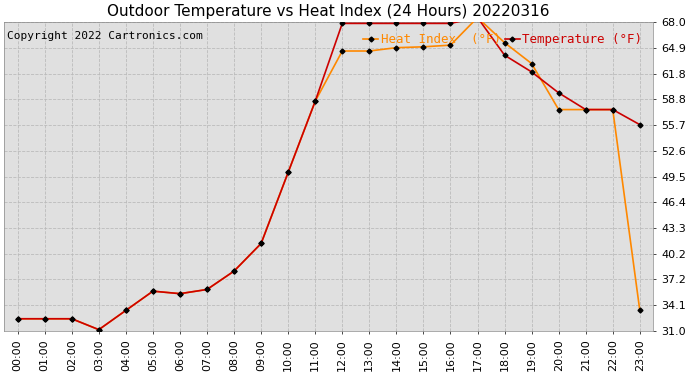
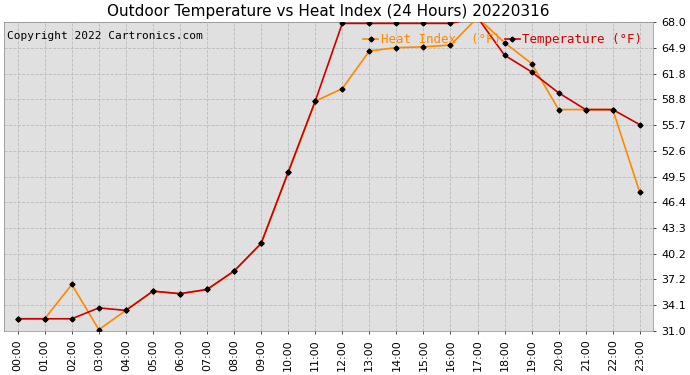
Heat Index (°F)/02:00: 32.5 -> 36.6
Temperature (°F)/03:00: 31.2 -> 33.8
Heat Index (°F)/12:00: 64.5 -> 60.0
Heat Index (°F)/23:00: 33.5 -> 47.6
